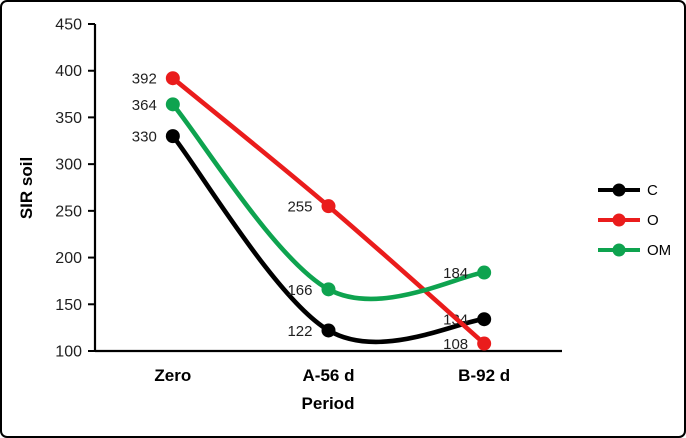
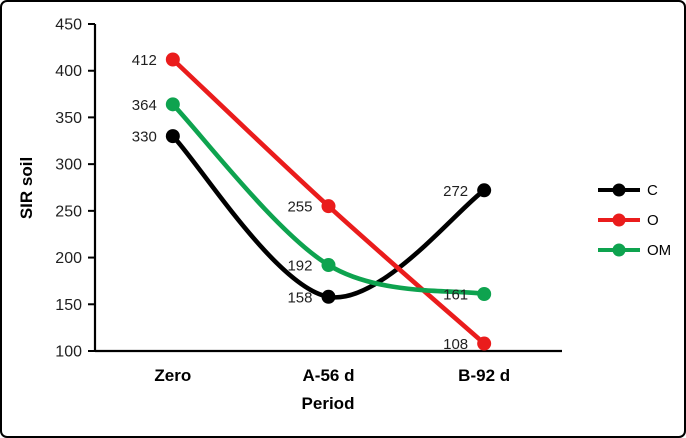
O/Zero: 392 -> 412
C/A-56 d: 122 -> 158
OM/A-56 d: 166 -> 192
C/B-92 d: 134 -> 272
OM/B-92 d: 184 -> 161
